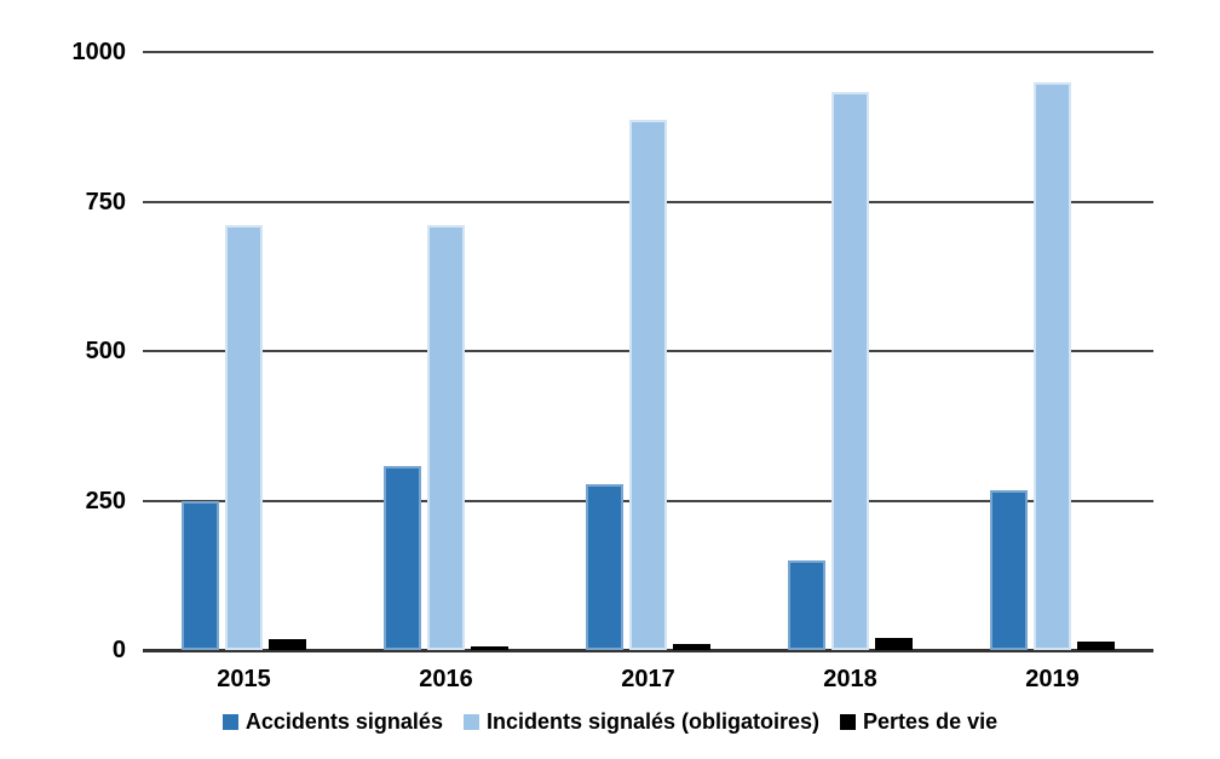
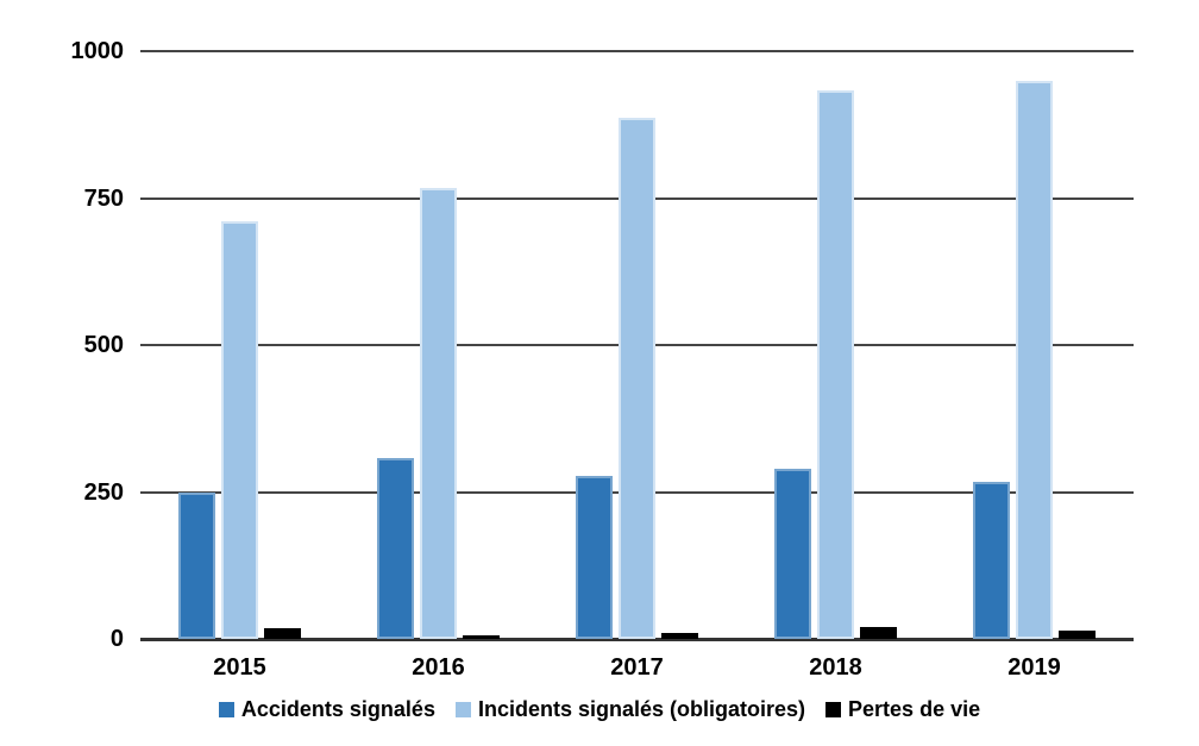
Incidents signalés (obligatoires)/2016: 710 -> 770
Accidents signalés/2018: 150 -> 290
